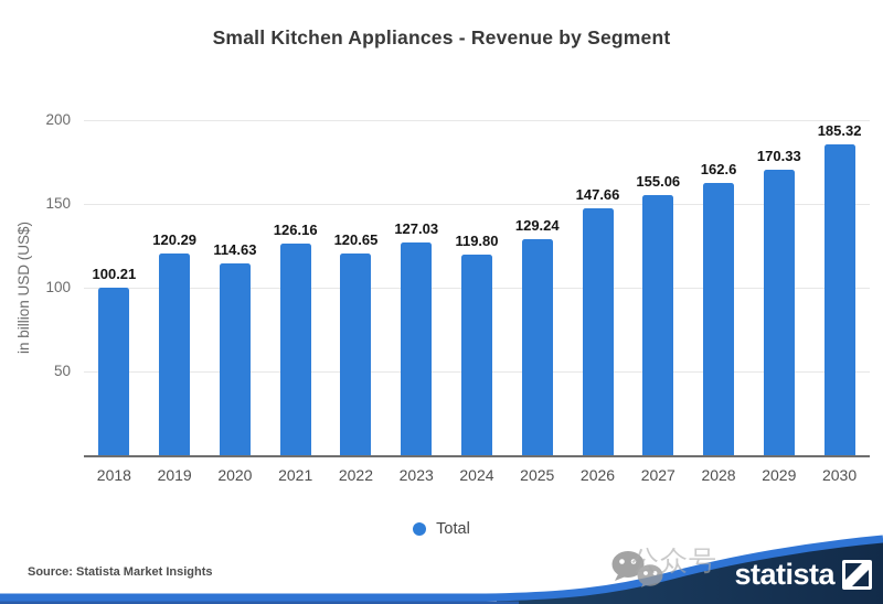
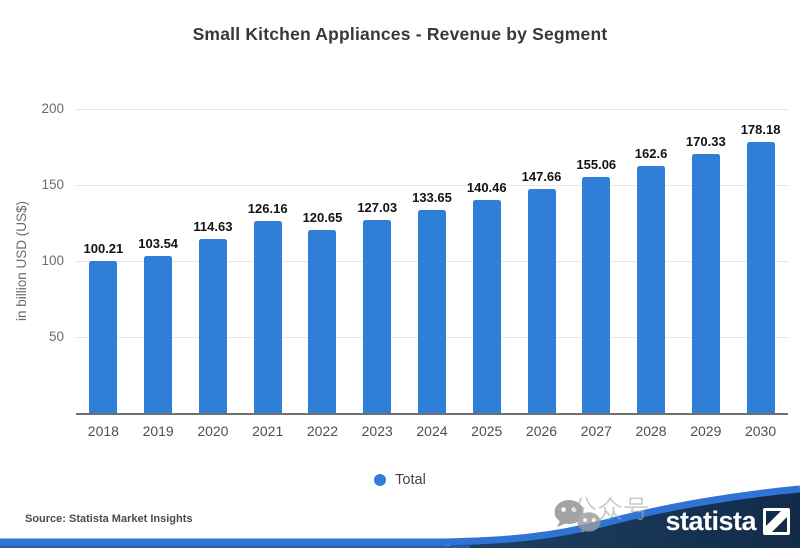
2019: 120.29 -> 103.54
2024: 119.80 -> 133.65
2025: 129.24 -> 140.46
2030: 185.32 -> 178.18
